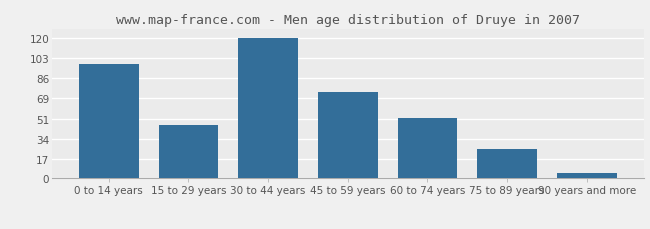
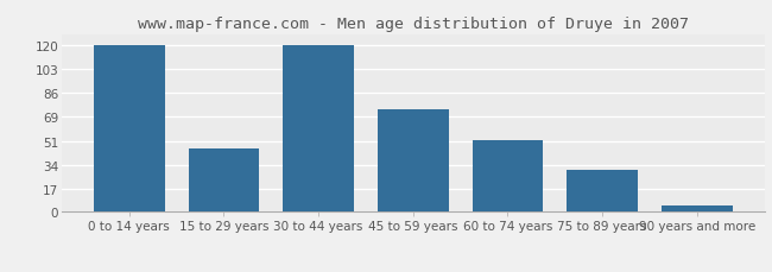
0 to 14 years: 98 -> 120
75 to 89 years: 25 -> 30
